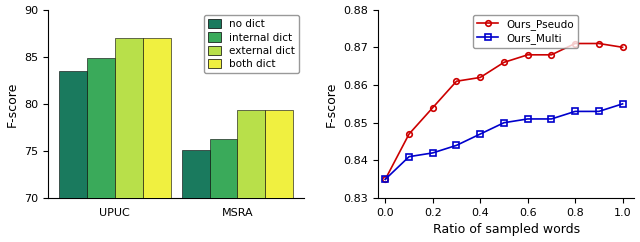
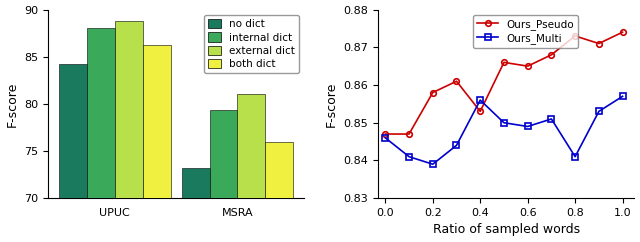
no dict/UPUC: 83.5 -> 84.2
internal dict/UPUC: 84.9 -> 88.0
external dict/UPUC: 87.0 -> 88.8
both dict/UPUC: 87.0 -> 86.2
no dict/MSRA: 75.1 -> 73.2
internal dict/MSRA: 76.3 -> 79.4
external dict/MSRA: 79.3 -> 81.0
both dict/MSRA: 79.4 -> 76.0
Ours_Pseudo/0.0: 0.835 -> 0.847
Ours_Multi/0.0: 0.835 -> 0.846
Ours_Pseudo/0.2: 0.854 -> 0.858
Ours_Multi/0.2: 0.842 -> 0.839
Ours_Pseudo/0.4: 0.862 -> 0.853
Ours_Multi/0.4: 0.847 -> 0.856
Ours_Pseudo/0.6: 0.868 -> 0.865
Ours_Multi/0.6: 0.851 -> 0.849
Ours_Pseudo/0.8: 0.871 -> 0.873
Ours_Multi/0.8: 0.853 -> 0.841
Ours_Pseudo/1.0: 0.870 -> 0.874
Ours_Multi/1.0: 0.855 -> 0.857
